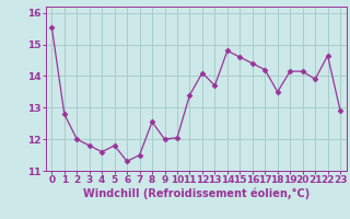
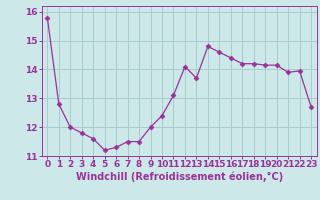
0: 15.55 -> 15.80
5: 11.80 -> 11.20
8: 12.55 -> 11.50
10: 12.05 -> 12.40
11: 13.40 -> 13.10
18: 13.50 -> 14.20
22: 14.65 -> 13.95
23: 12.90 -> 12.70
